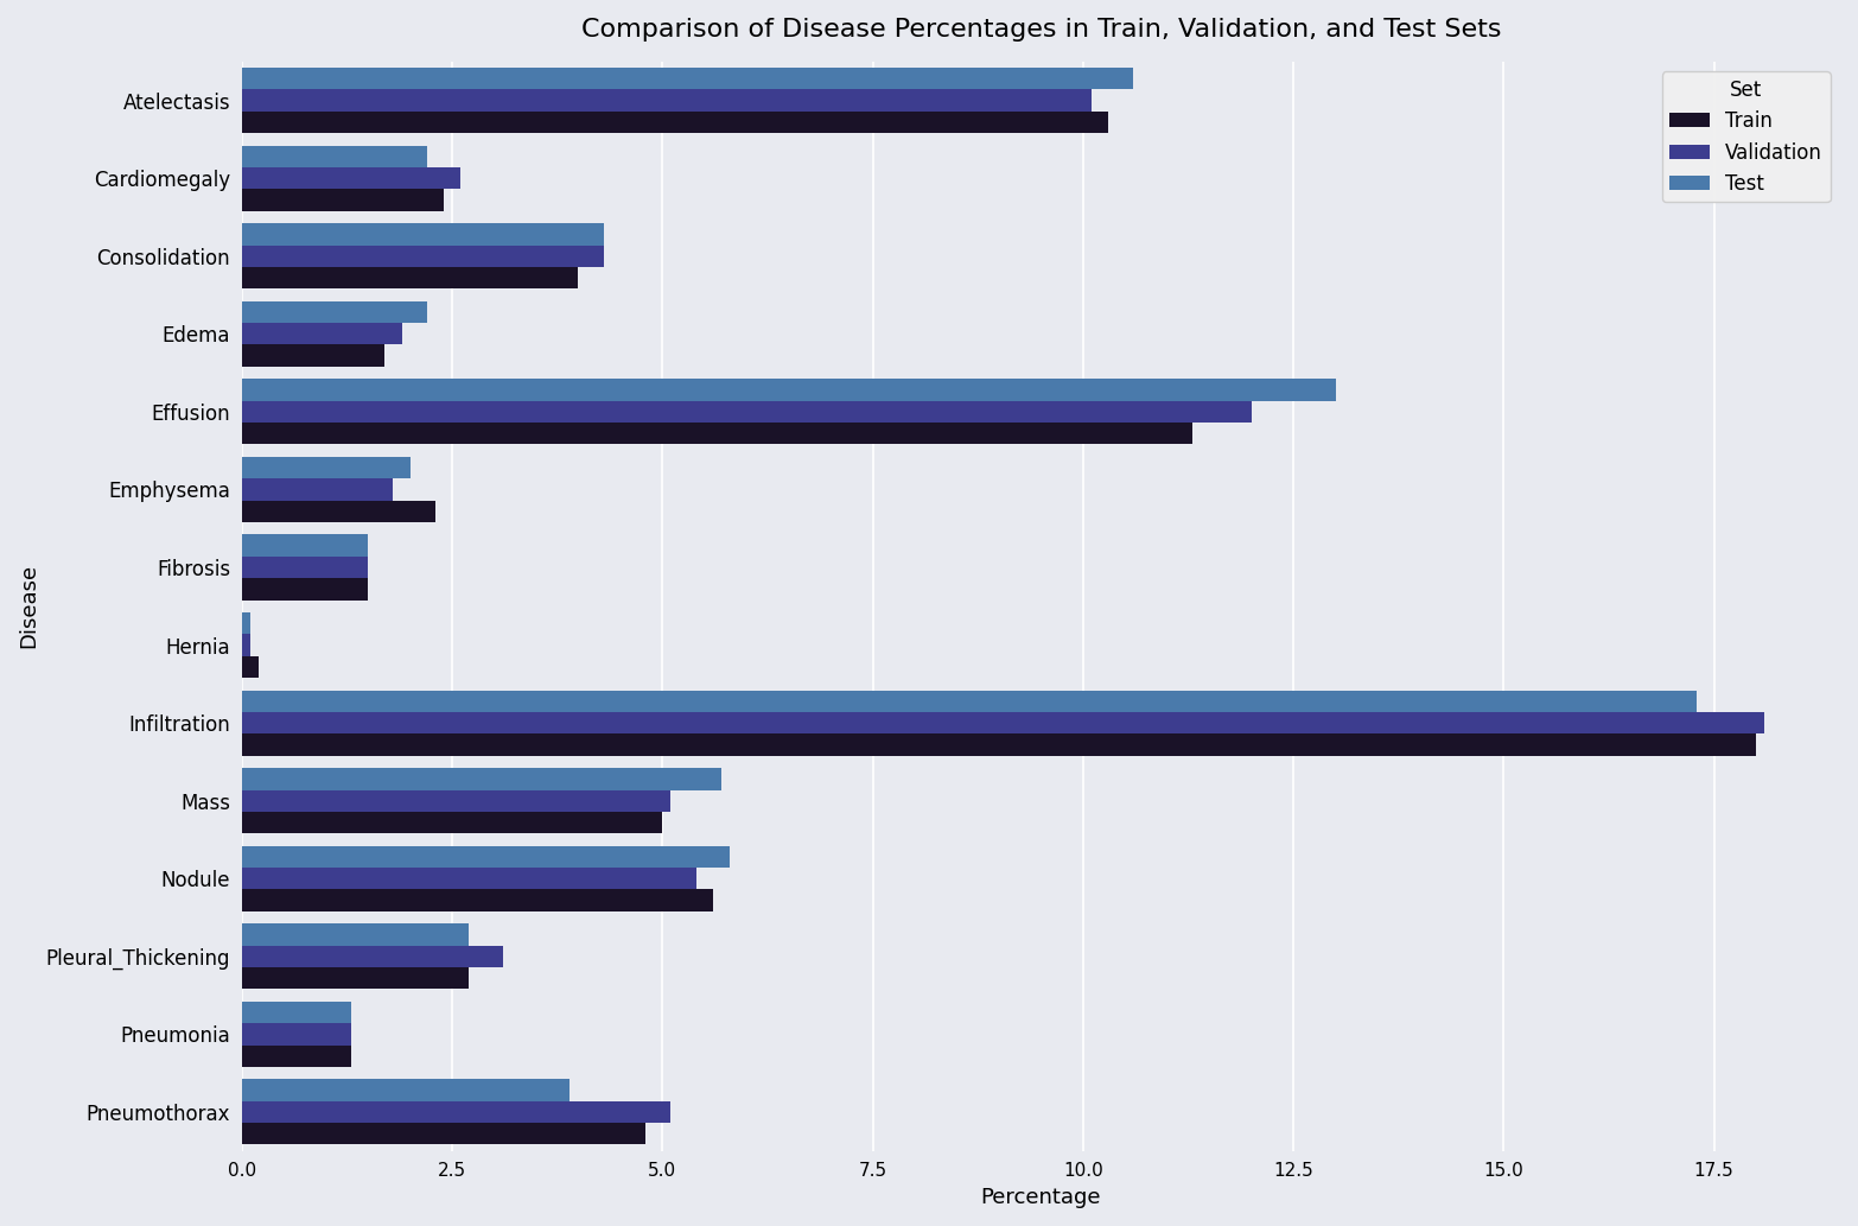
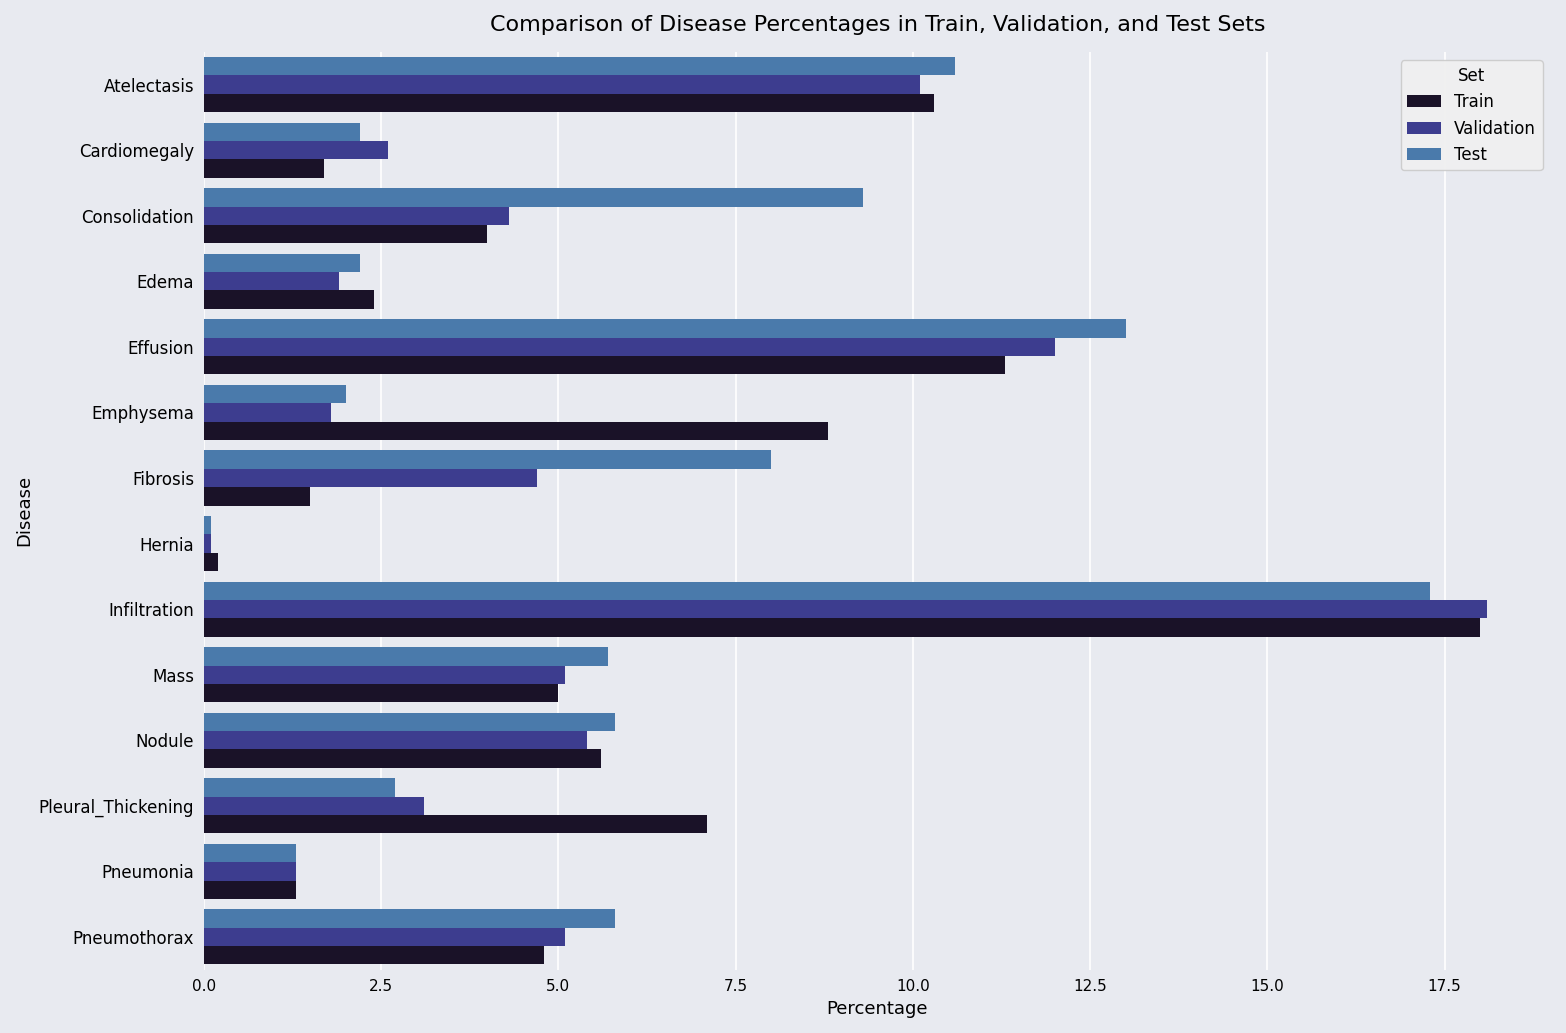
Train/Cardiomegaly: 2.4 -> 1.7
Test/Consolidation: 4.3 -> 9.3
Train/Edema: 1.7 -> 2.4
Train/Emphysema: 2.3 -> 8.8
Test/Fibrosis: 1.5 -> 8.0
Validation/Fibrosis: 1.5 -> 4.7
Train/Pleural_Thickening: 2.7 -> 7.1
Test/Pneumothorax: 3.9 -> 5.8
